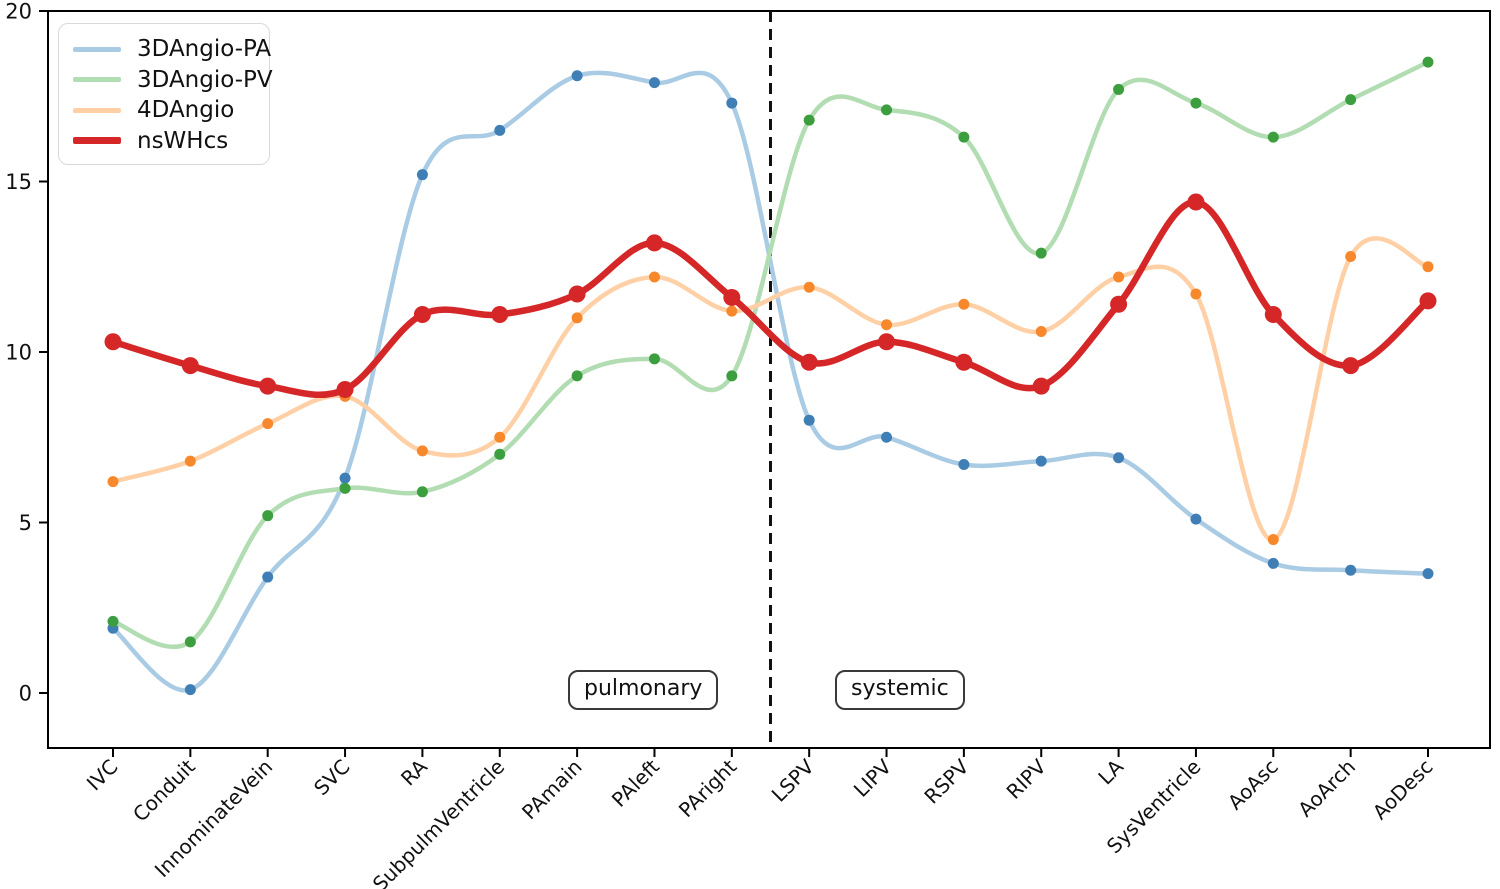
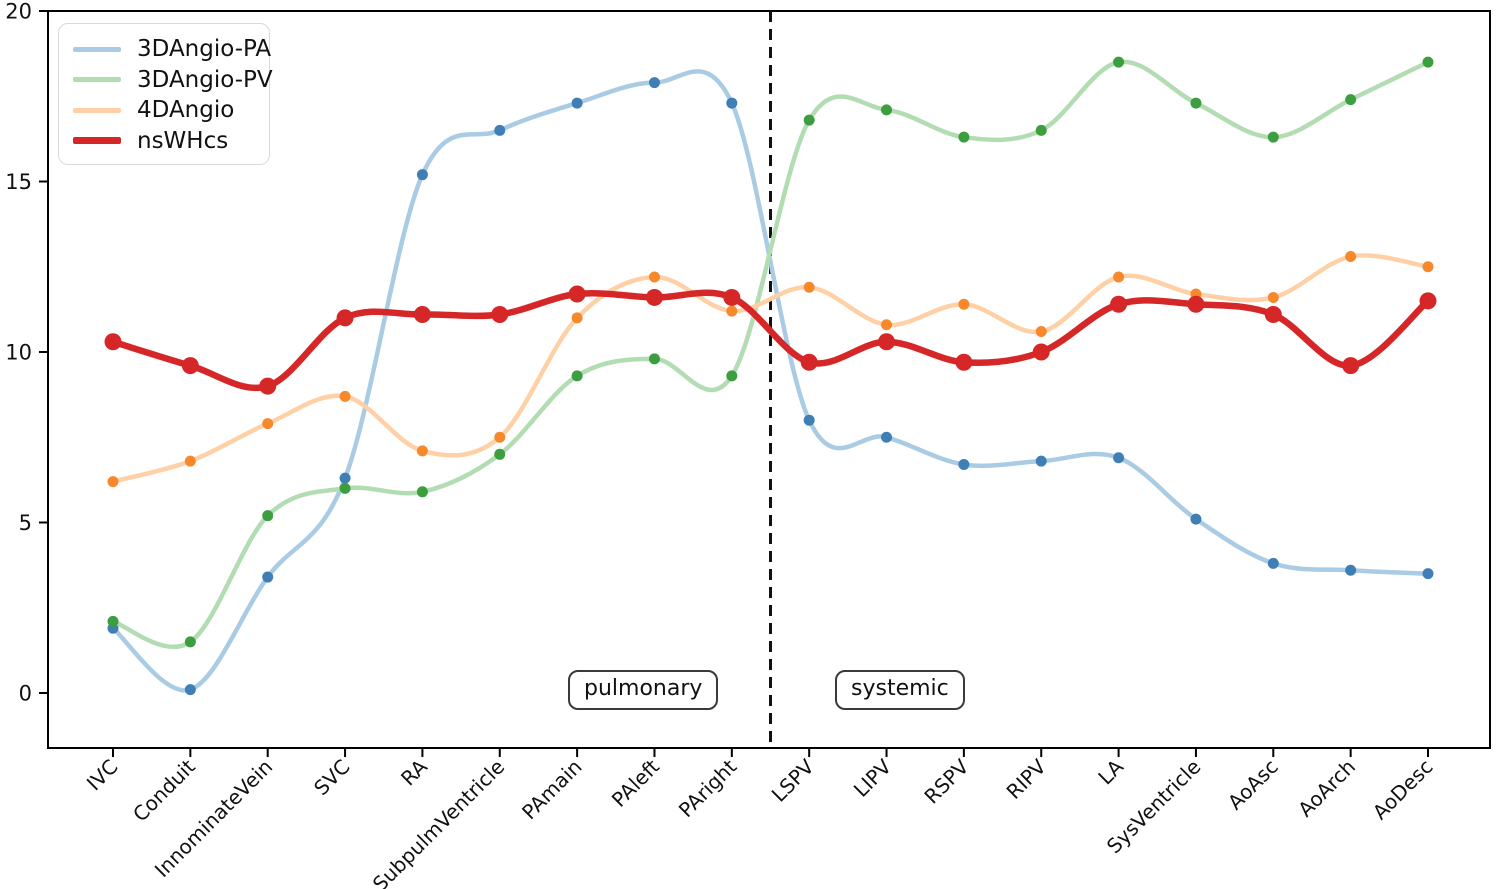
nsWHcs/SVC: 8.9 -> 11.0
3DAngio-PA/PAmain: 18.1 -> 17.3
nsWHcs/PAleft: 13.2 -> 11.6
3DAngio-PV/RIPV: 12.9 -> 16.5
nsWHcs/RIPV: 9.0 -> 10.0
3DAngio-PV/LA: 17.7 -> 18.5
nsWHcs/SysVentricle: 14.4 -> 11.4
4DAngio/AoAsc: 4.5 -> 11.6
